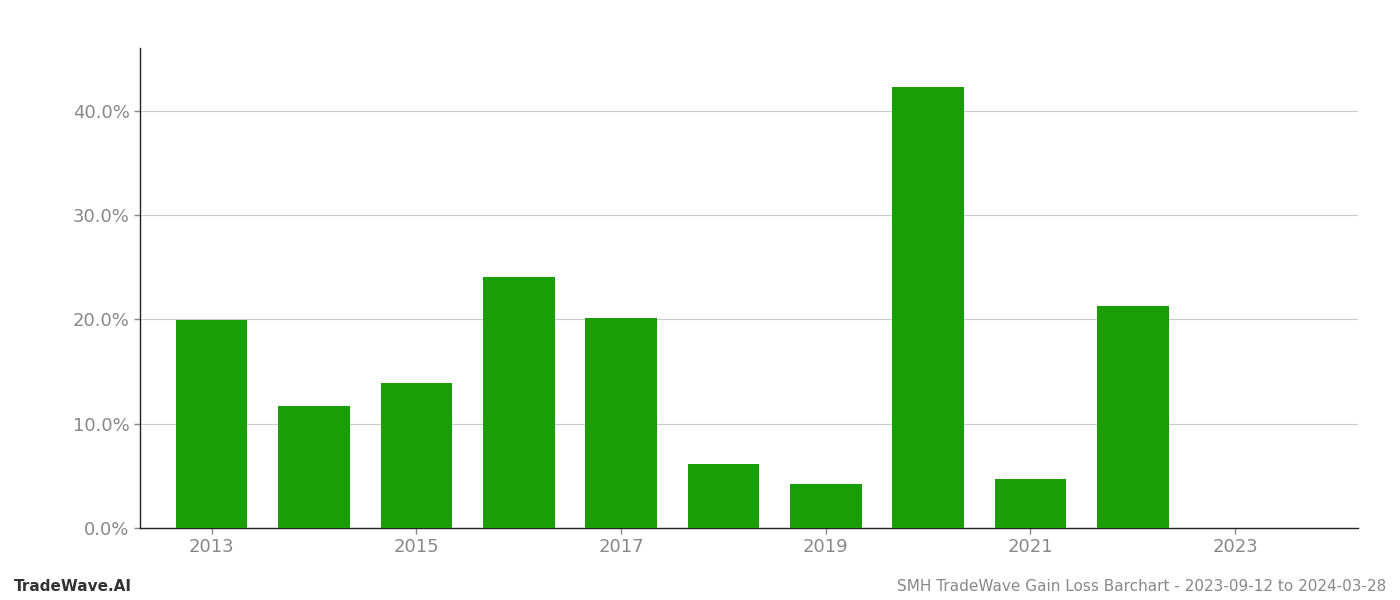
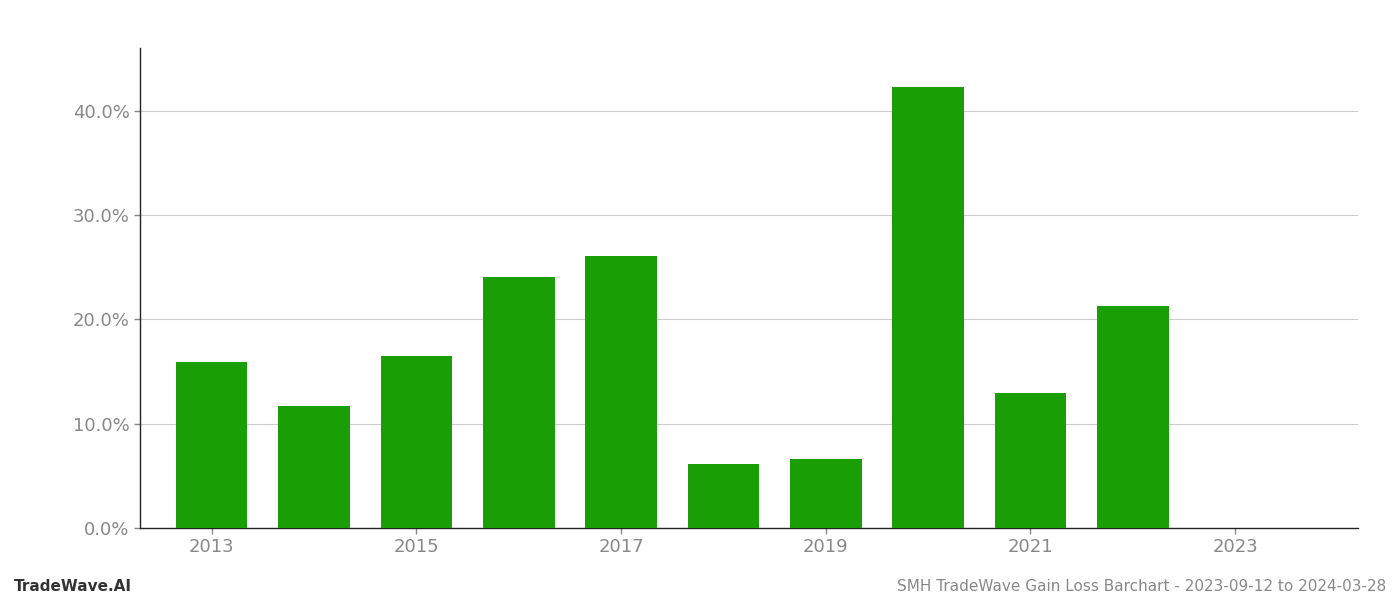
2013: 19.9% -> 15.9%
2015: 13.9% -> 16.5%
2017: 20.1% -> 26.1%
2019: 4.2% -> 6.6%
2021: 4.7% -> 12.9%
